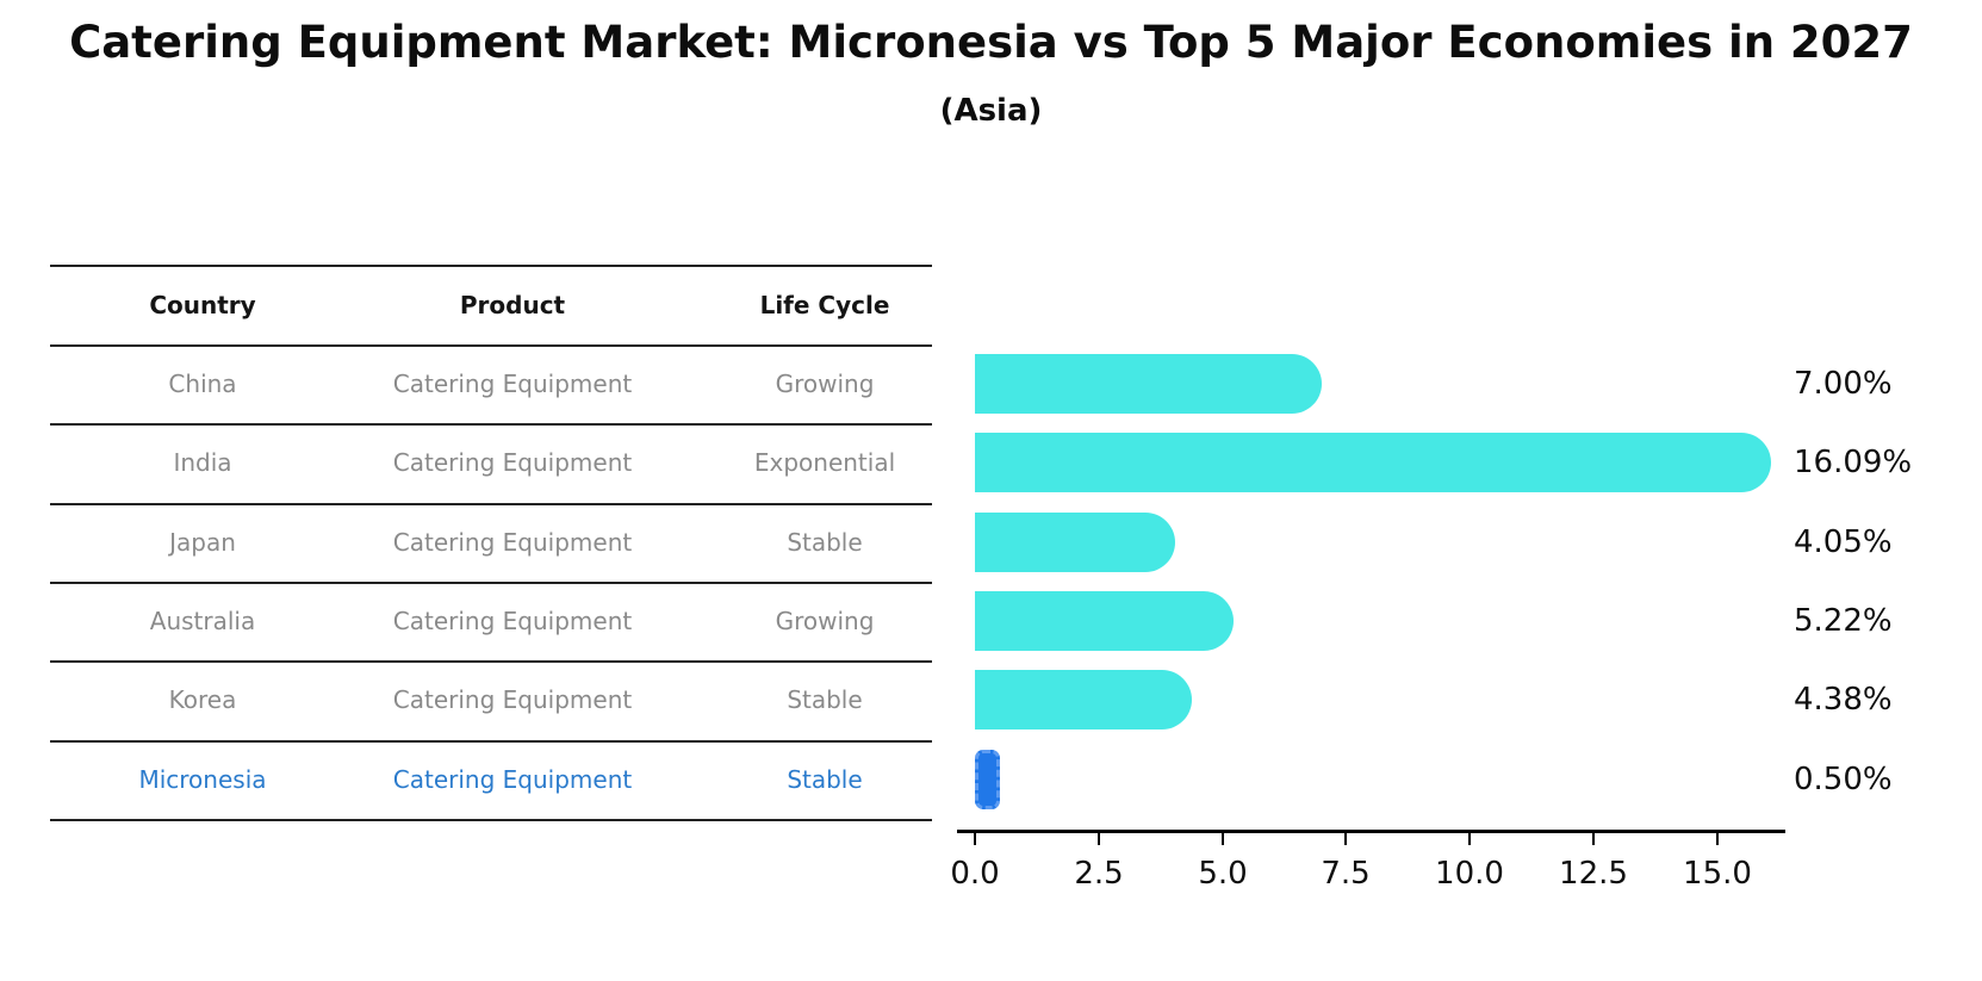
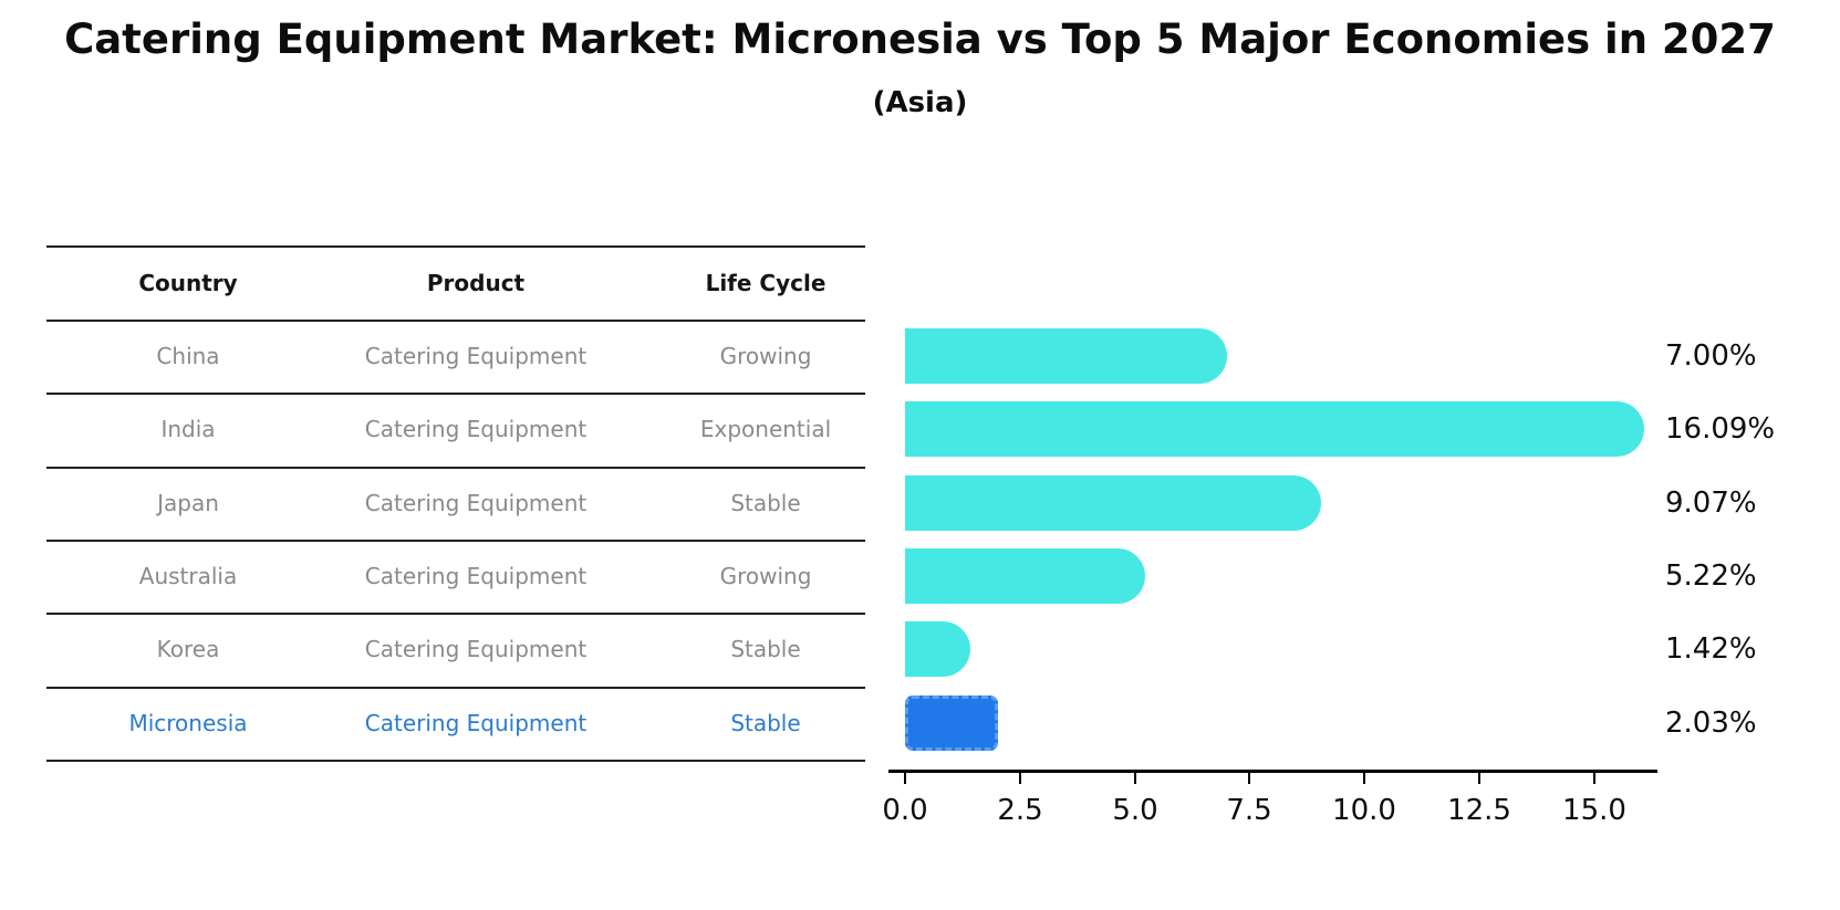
Japan: 4.05% -> 9.07%
Korea: 4.38% -> 1.42%
Micronesia: 0.50% -> 2.03%
